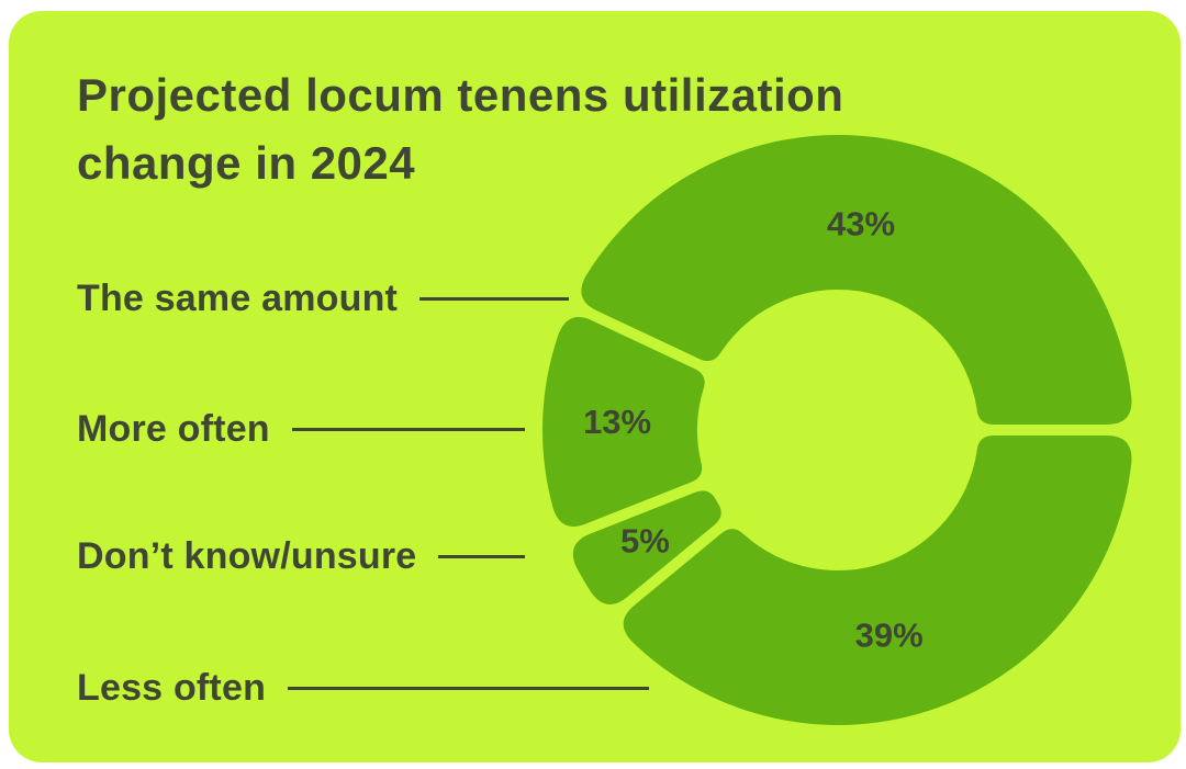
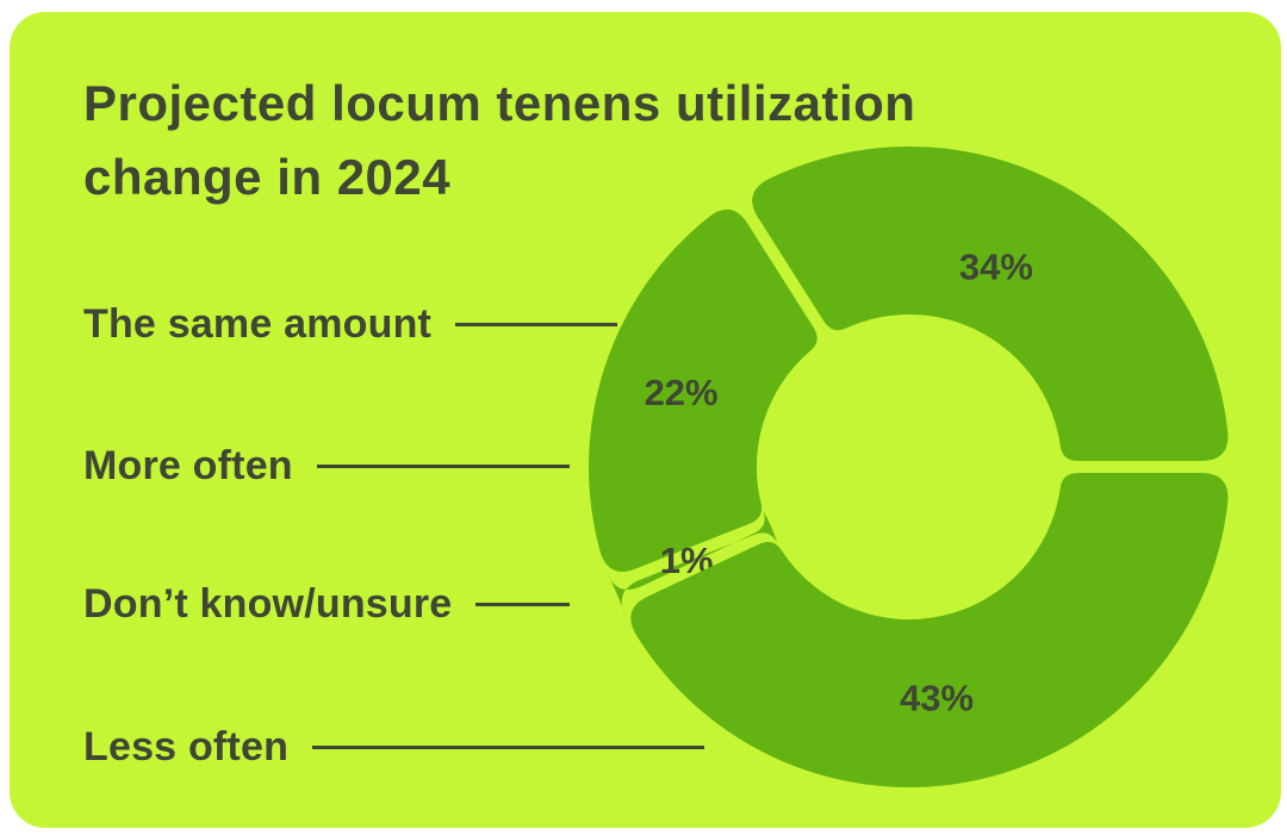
The same amount: 43% -> 34%
More often: 13% -> 22%
Don’t know/unsure: 5% -> 1%
Less often: 39% -> 43%
